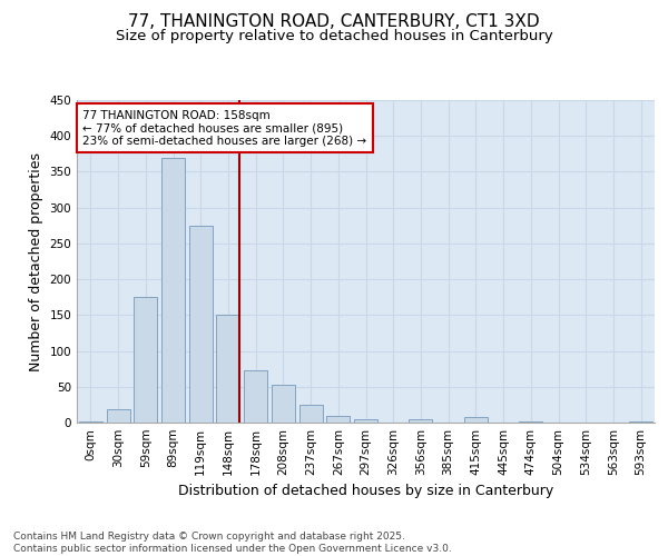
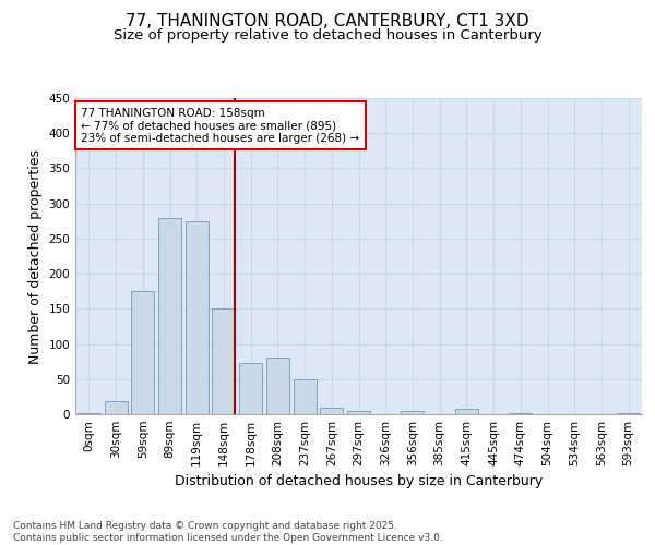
89sqm: 370 -> 280
208sqm: 53 -> 80
237sqm: 25 -> 50
